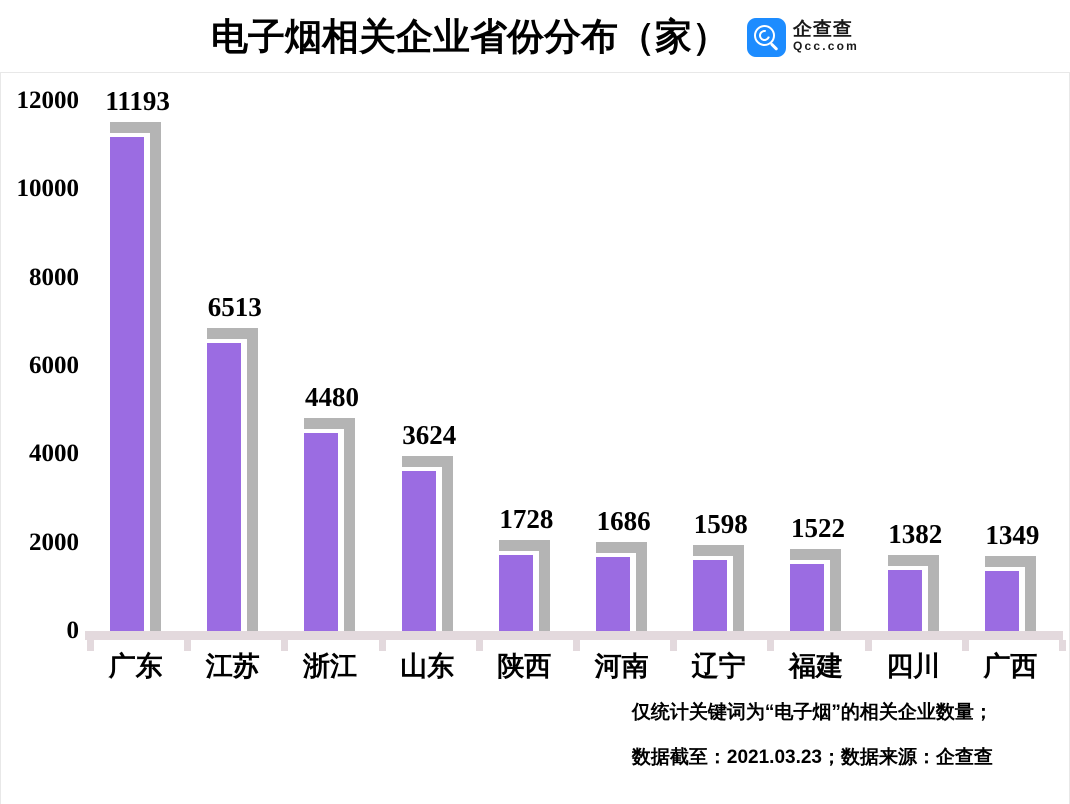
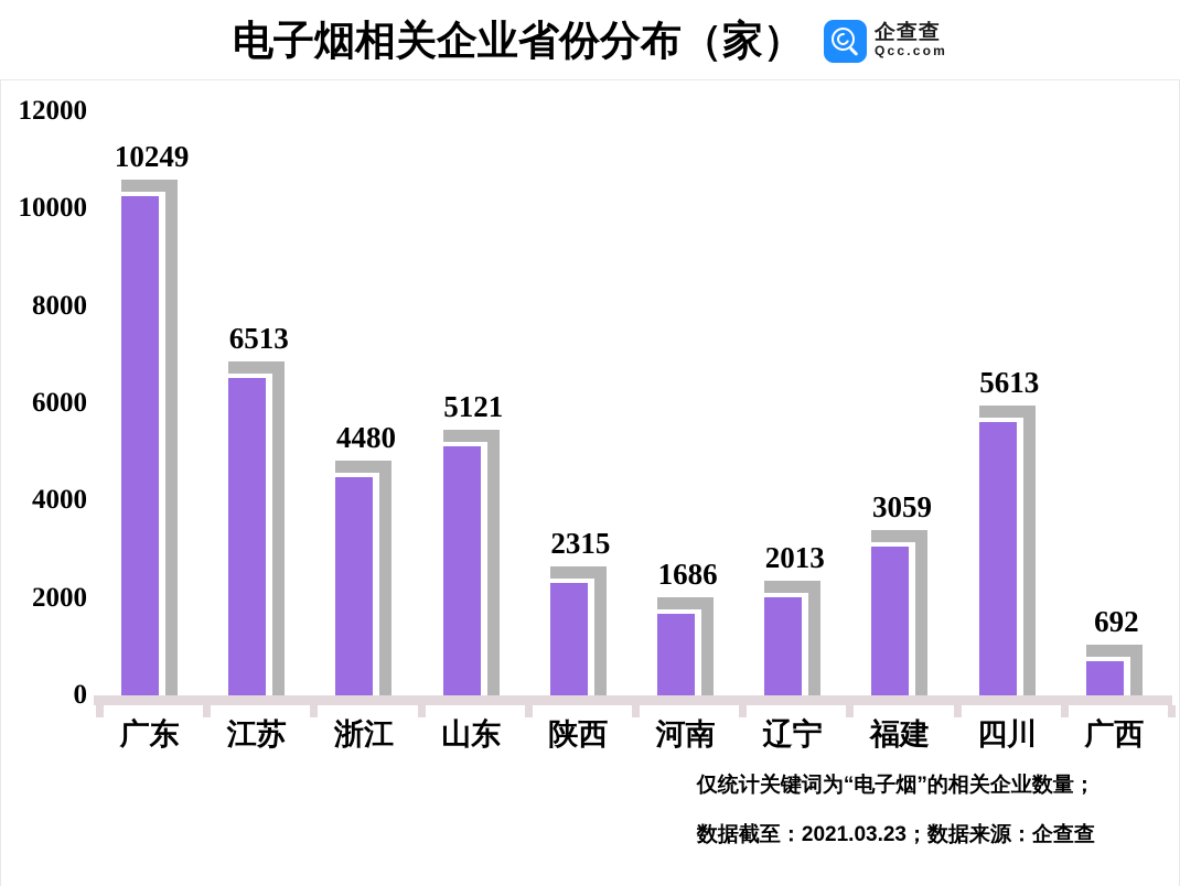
广东: 11193 -> 10249
山东: 3624 -> 5121
陕西: 1728 -> 2315
辽宁: 1598 -> 2013
福建: 1522 -> 3059
四川: 1382 -> 5613
广西: 1349 -> 692
